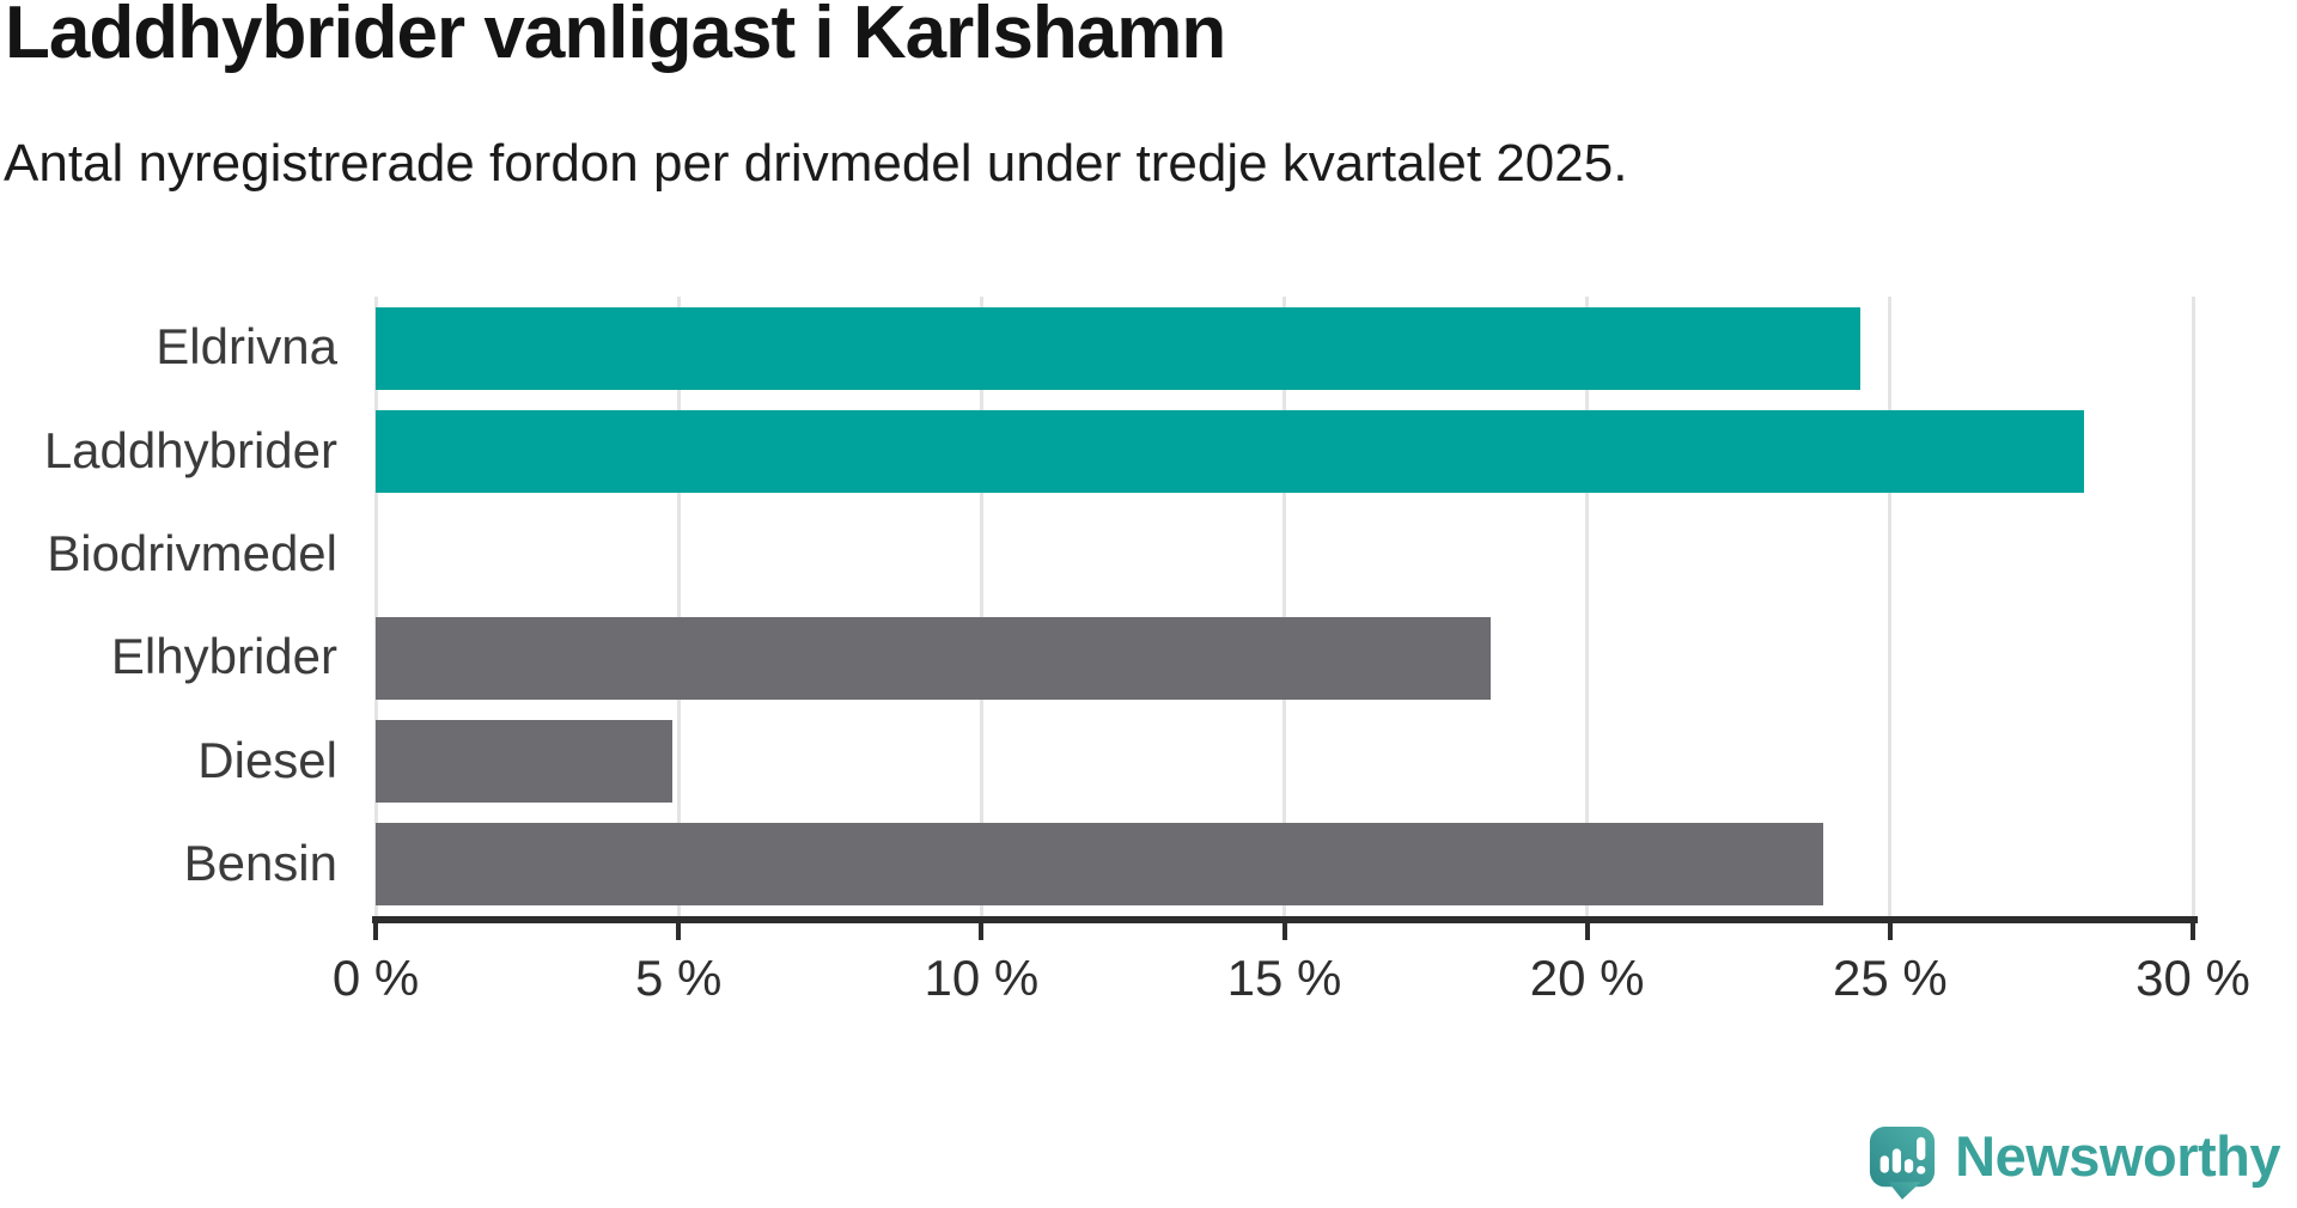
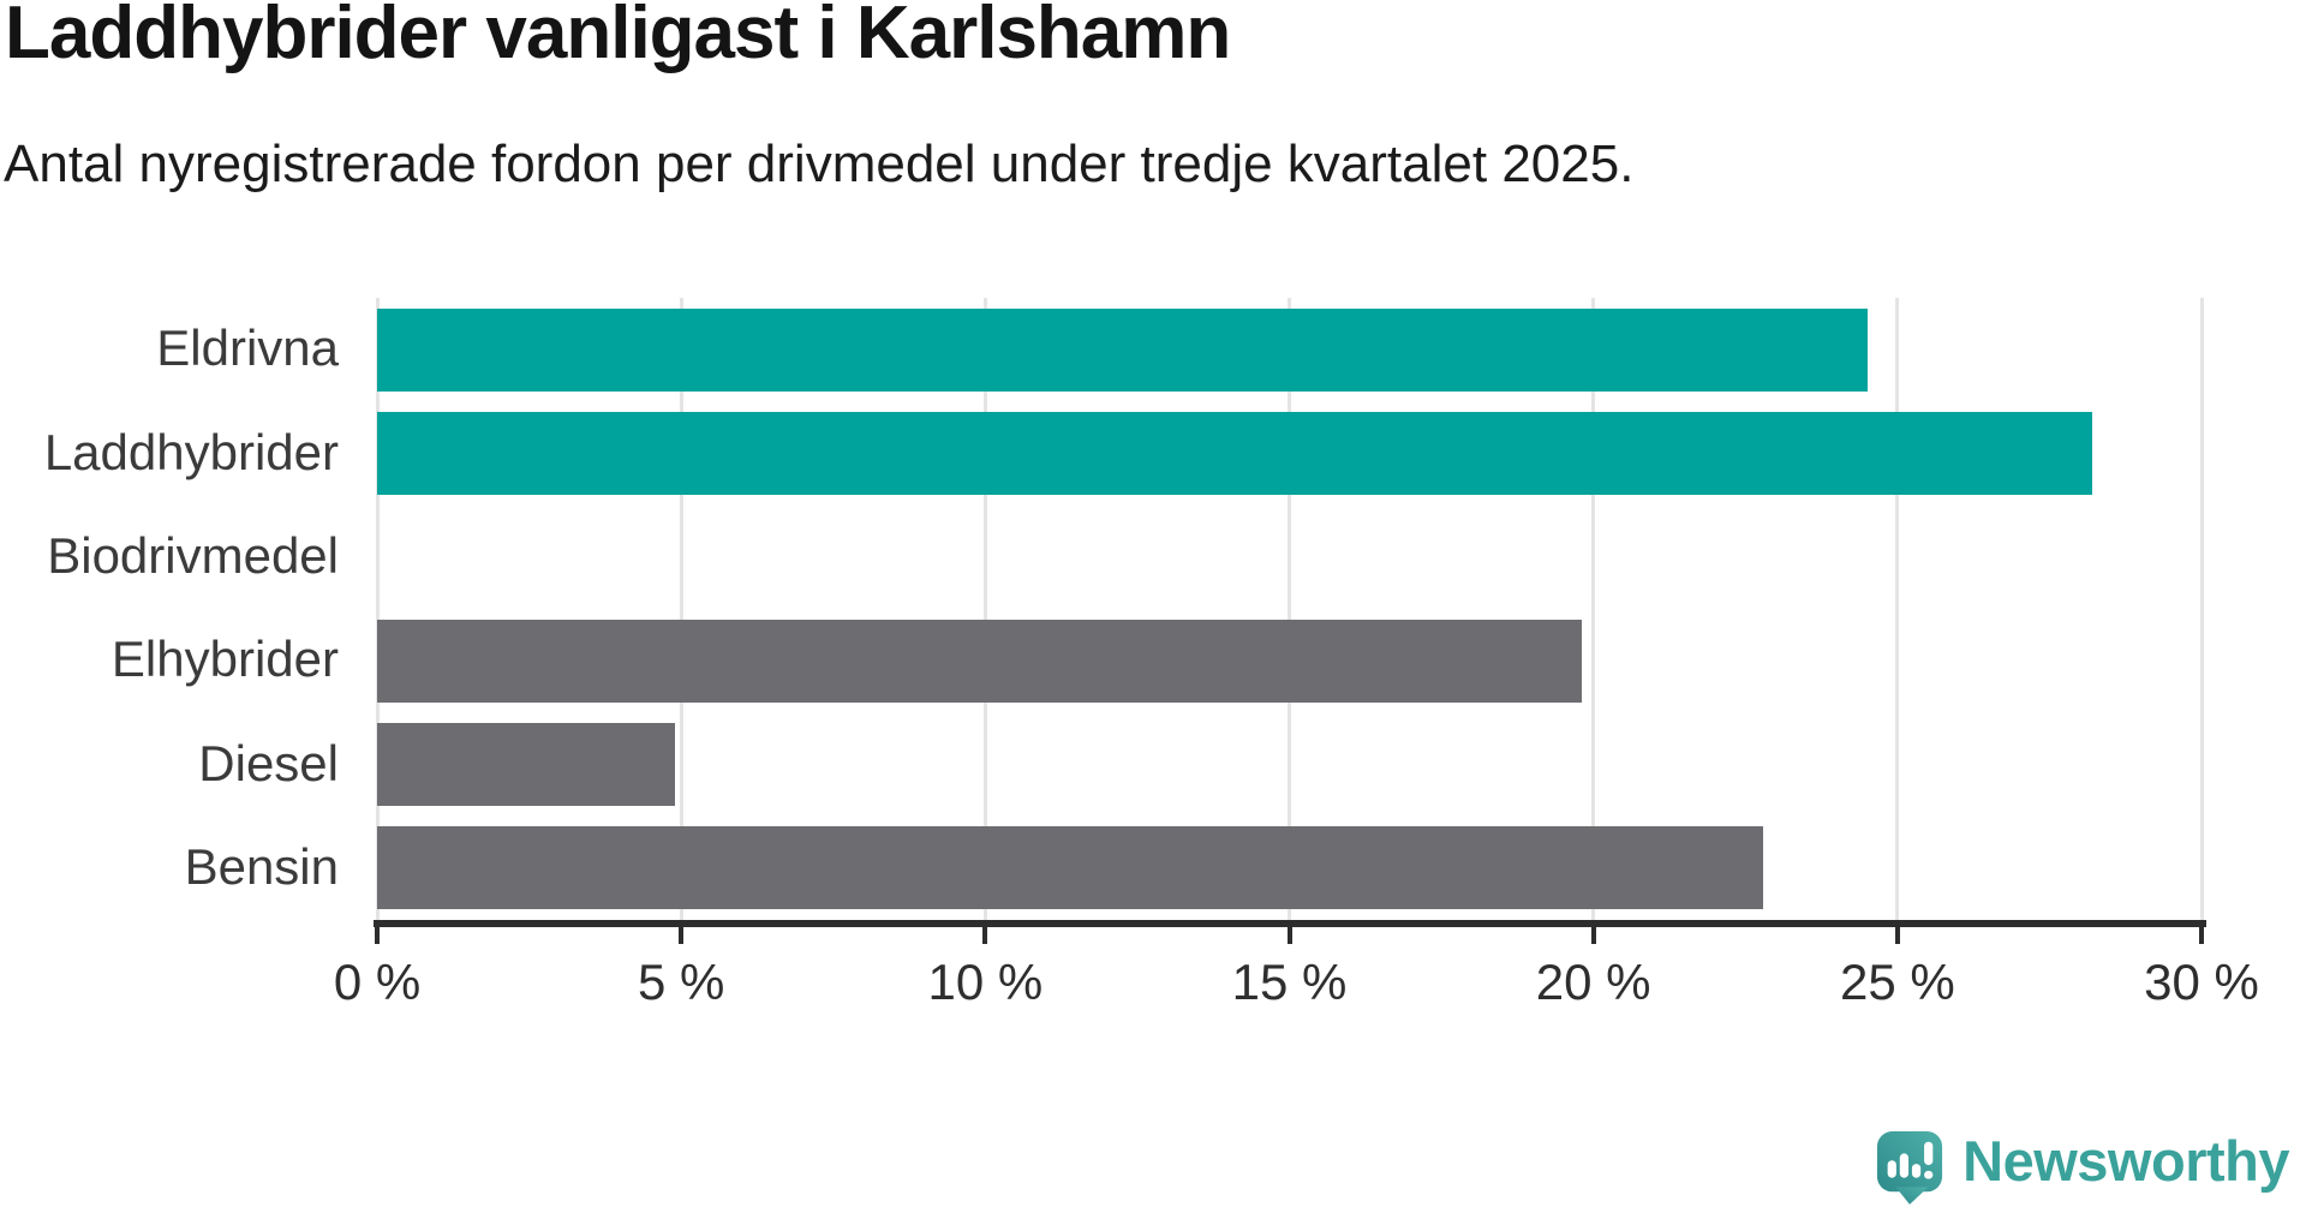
Elhybrider: 18.4% -> 19.8%
Bensin: 23.9% -> 22.8%
